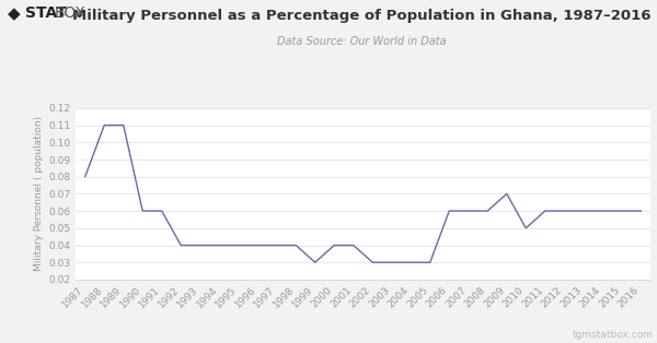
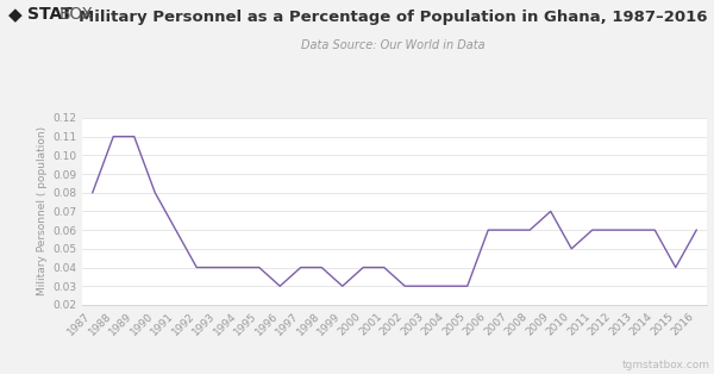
1990: 0.06 -> 0.08
1996: 0.04 -> 0.03
2015: 0.06 -> 0.04
